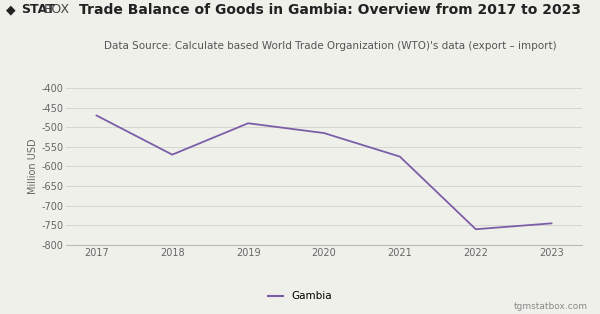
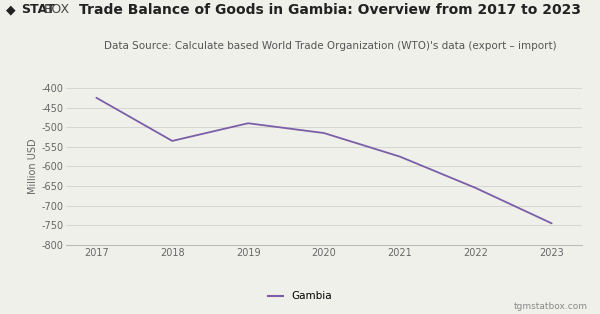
2017: -470 -> -425
2018: -570 -> -535
2022: -760 -> -655
